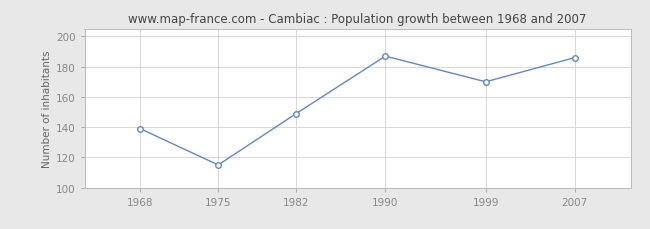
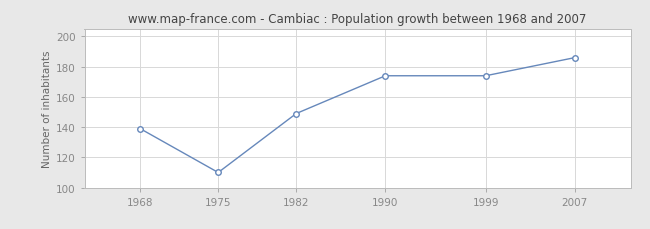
1975: 115 -> 110
1990: 187 -> 174
1999: 170 -> 174
